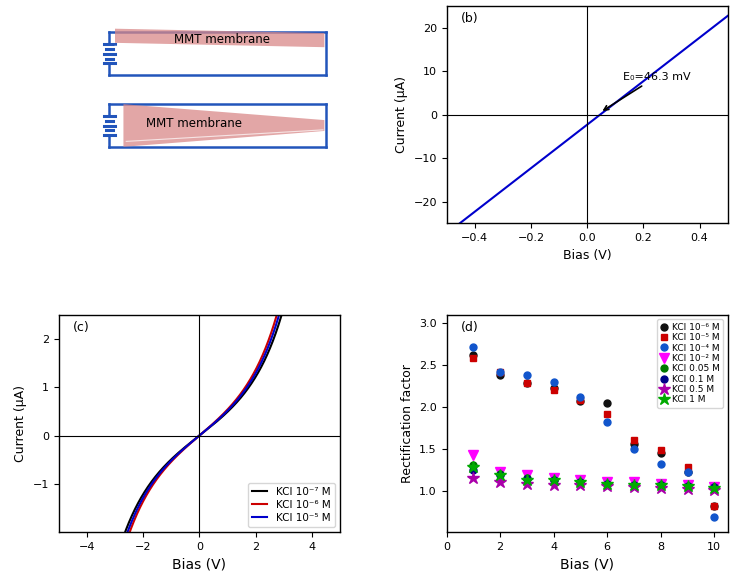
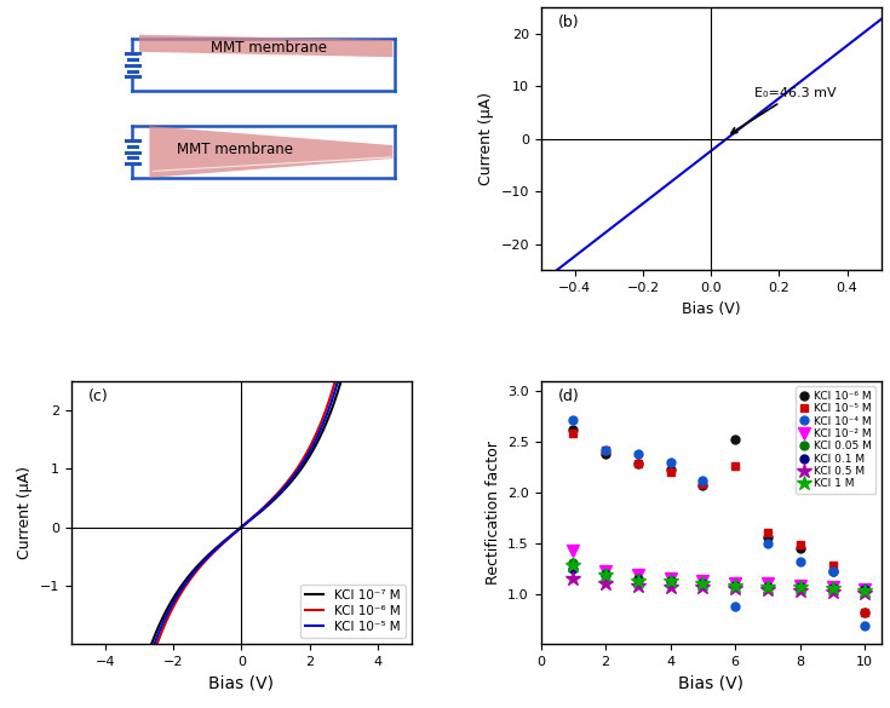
KCl 10⁻⁶ M/6: 2.04 -> 2.52
KCl 10⁻⁵ M/6: 1.92 -> 2.26
KCl 10⁻⁴ M/6: 1.82 -> 0.88
